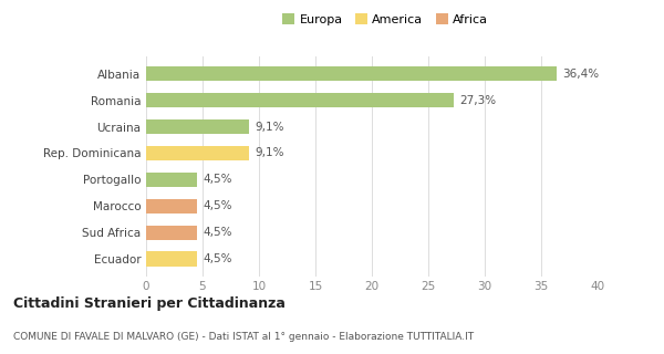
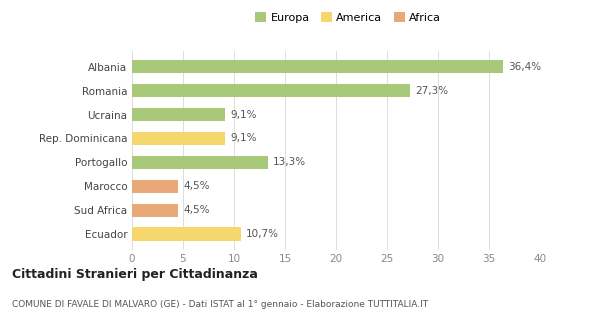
Portogallo: 4,5% -> 13,3%
Ecuador: 4,5% -> 10,7%
